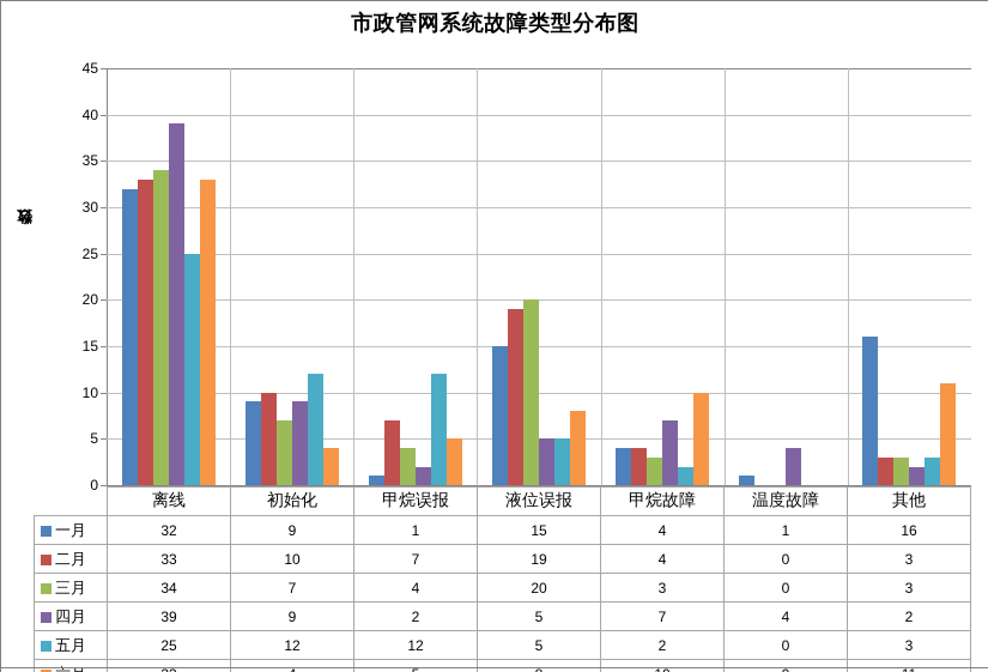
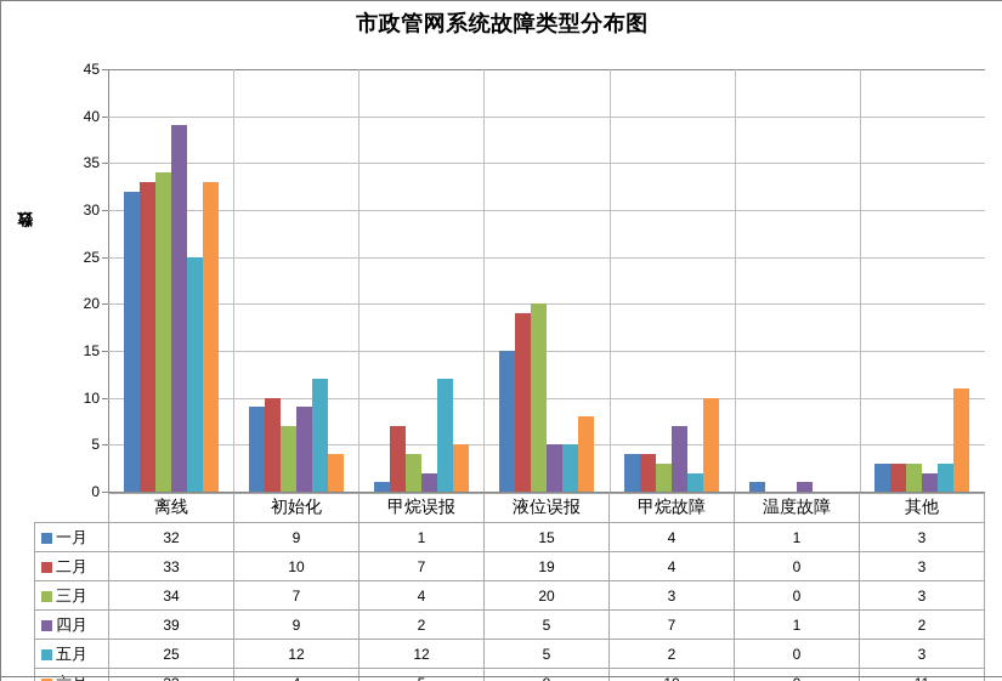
四月/温度故障: 4 -> 1
一月/其他: 16 -> 3
